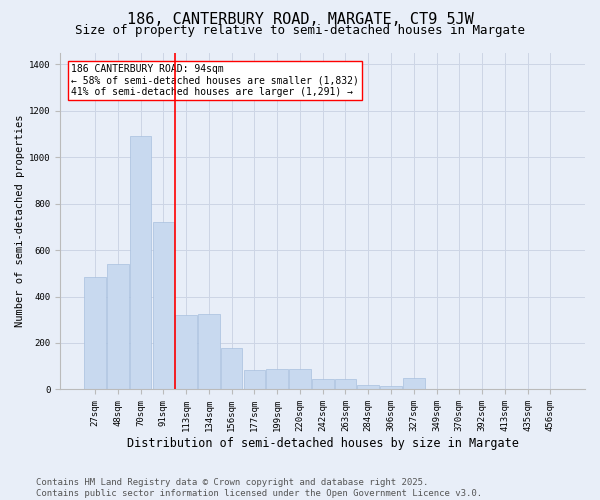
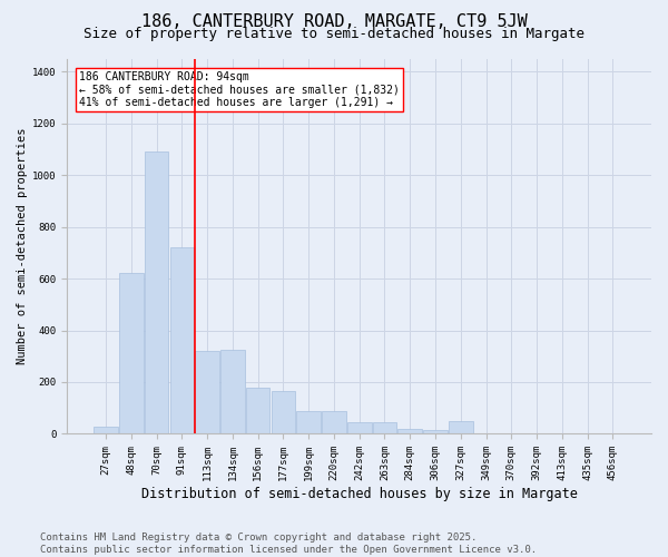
27sqm: 485 -> 30
48sqm: 540 -> 620
177sqm: 85 -> 165
